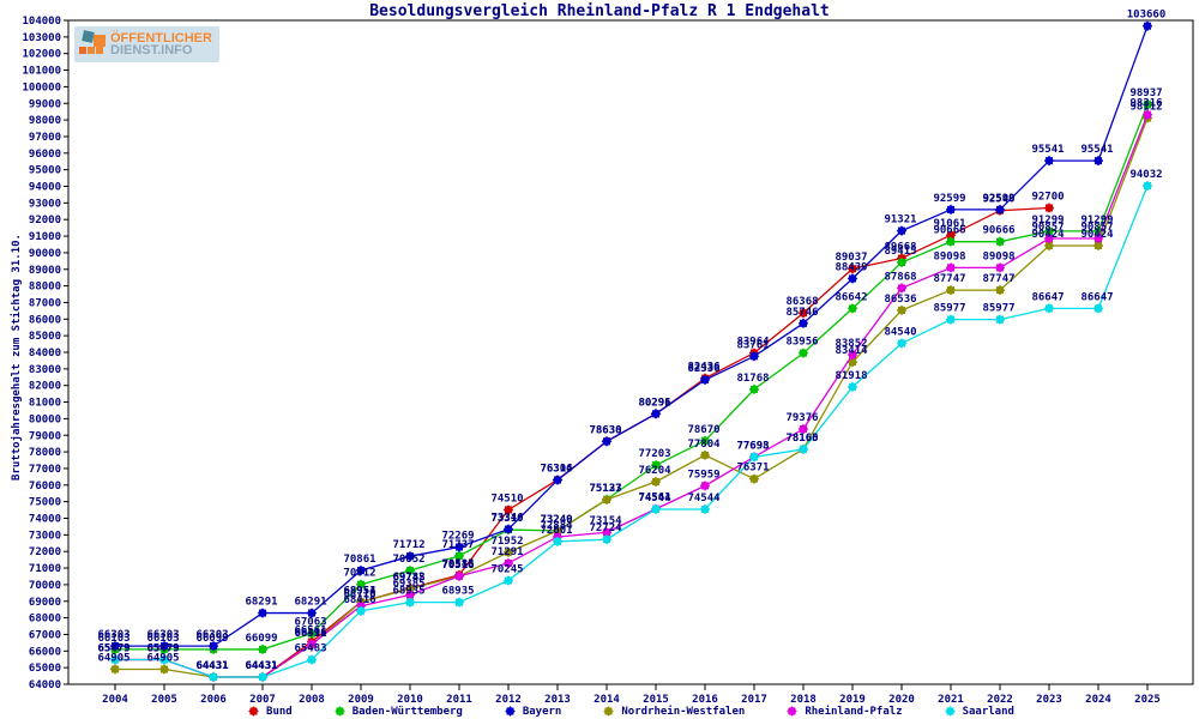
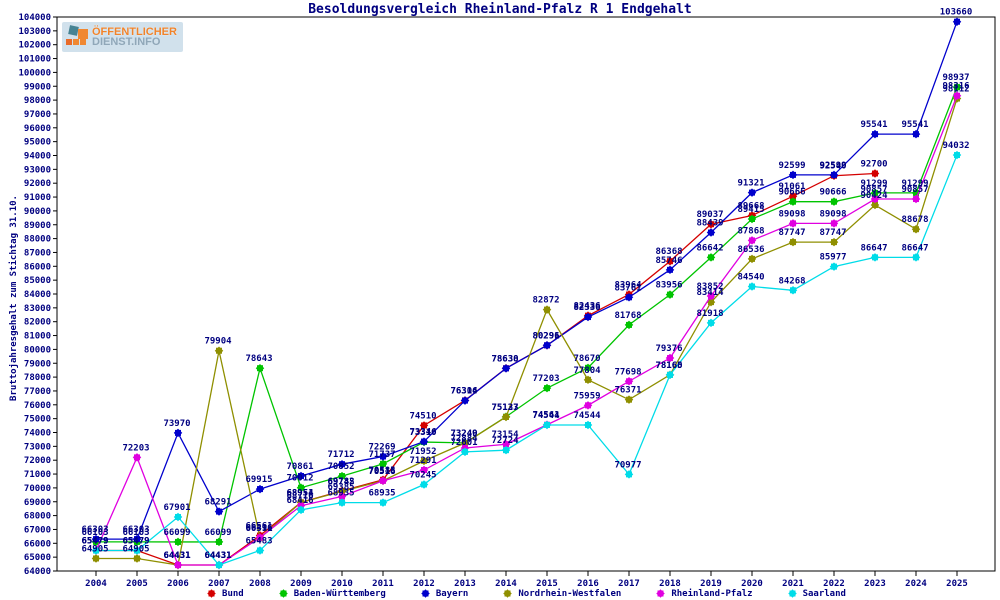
Rheinland-Pfalz/2005: 65479 -> 72203
Bayern/2006: 66303 -> 73970
Saarland/2006: 64431 -> 67901
Nordrhein-Westfalen/2007: 64431 -> 79904
Baden-Württemberg/2008: 67063 -> 78643
Bayern/2008: 68291 -> 69915
Nordrhein-Westfalen/2015: 76204 -> 82872
Saarland/2017: 77693 -> 70977
Saarland/2021: 85977 -> 84268
Nordrhein-Westfalen/2024: 90424 -> 88678
